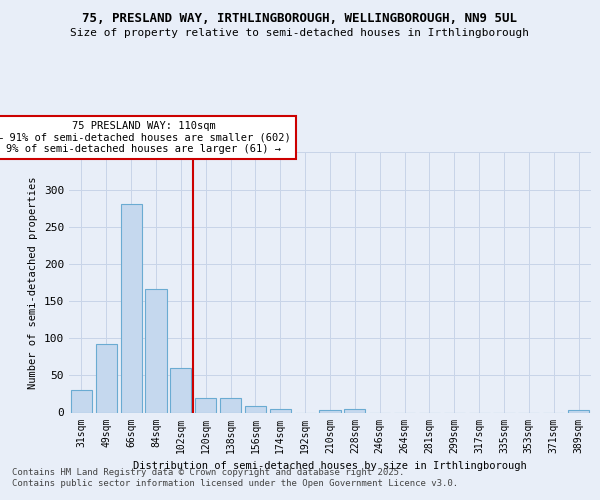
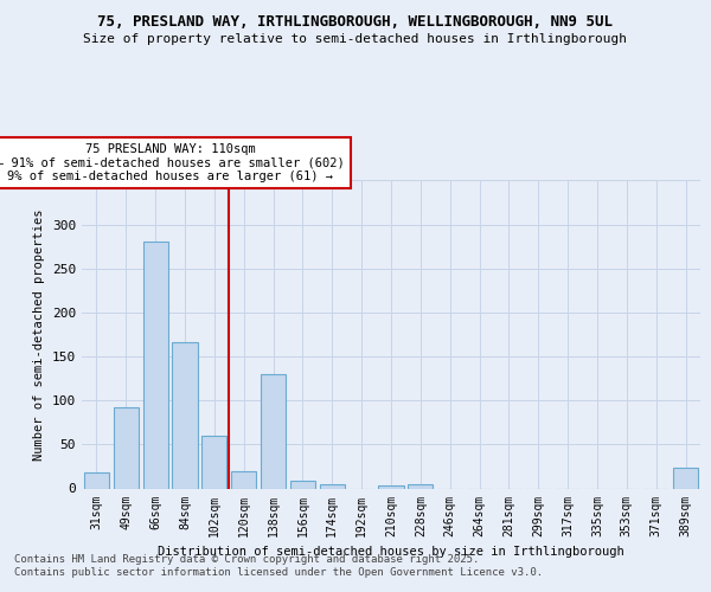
31sqm: 30 -> 18
138sqm: 20 -> 130
389sqm: 3 -> 24
